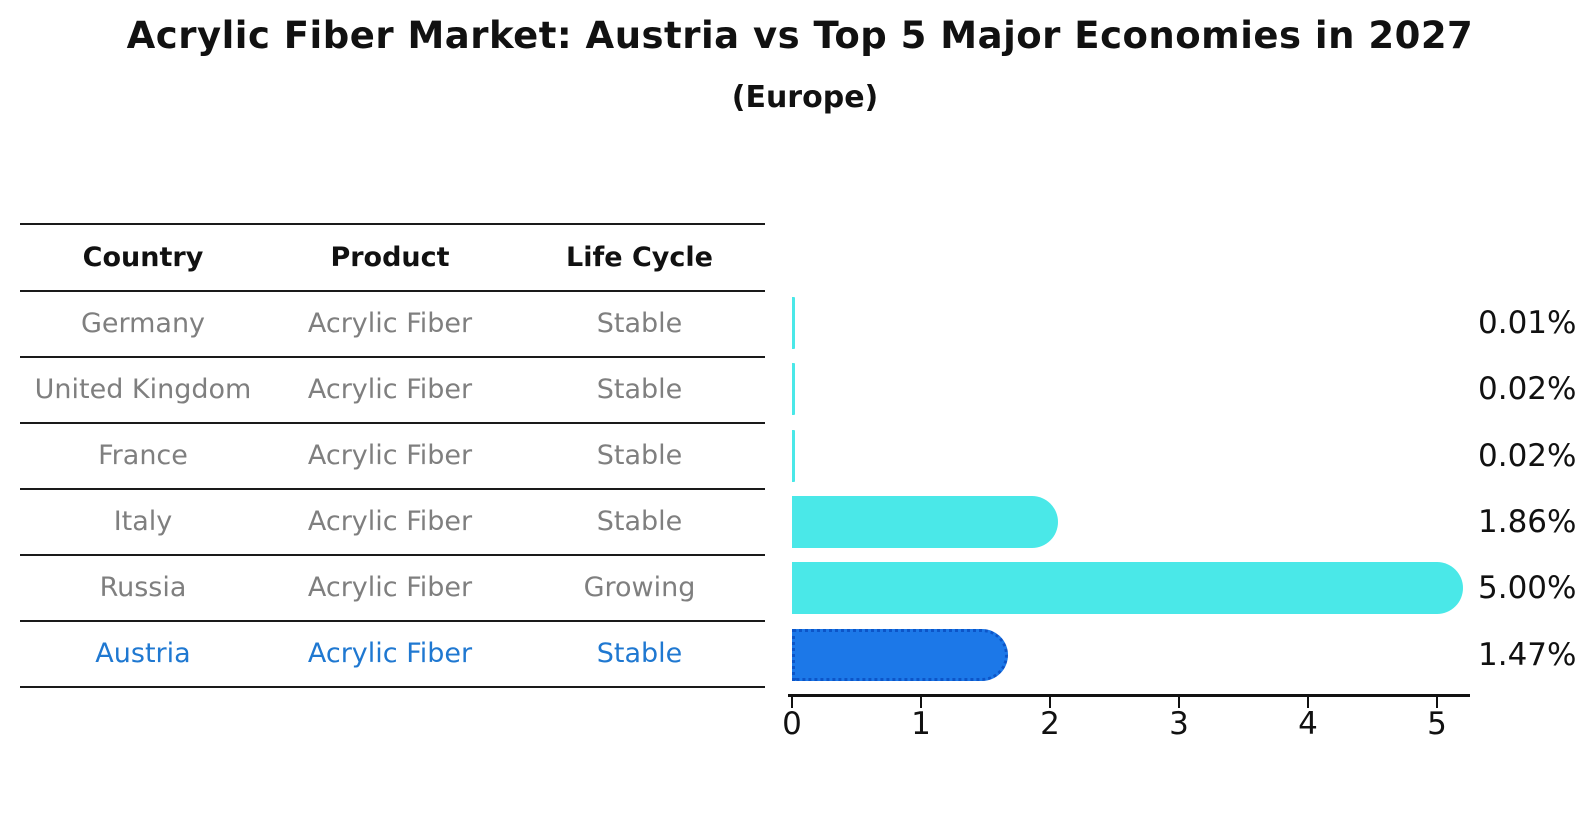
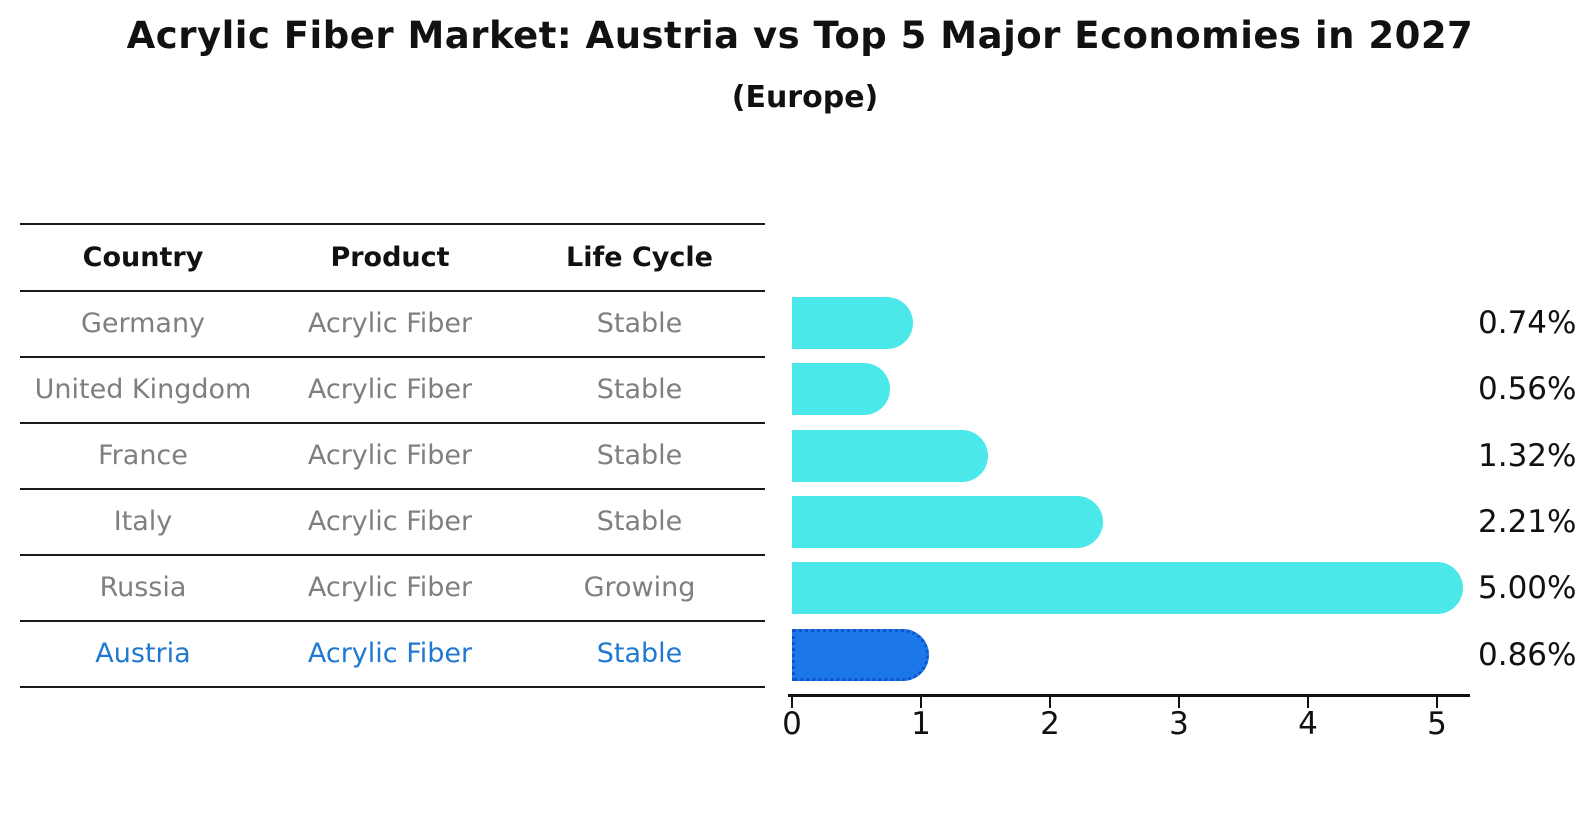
Germany: 0.01% -> 0.74%
United Kingdom: 0.02% -> 0.56%
France: 0.02% -> 1.32%
Italy: 1.86% -> 2.21%
Austria: 1.47% -> 0.86%
